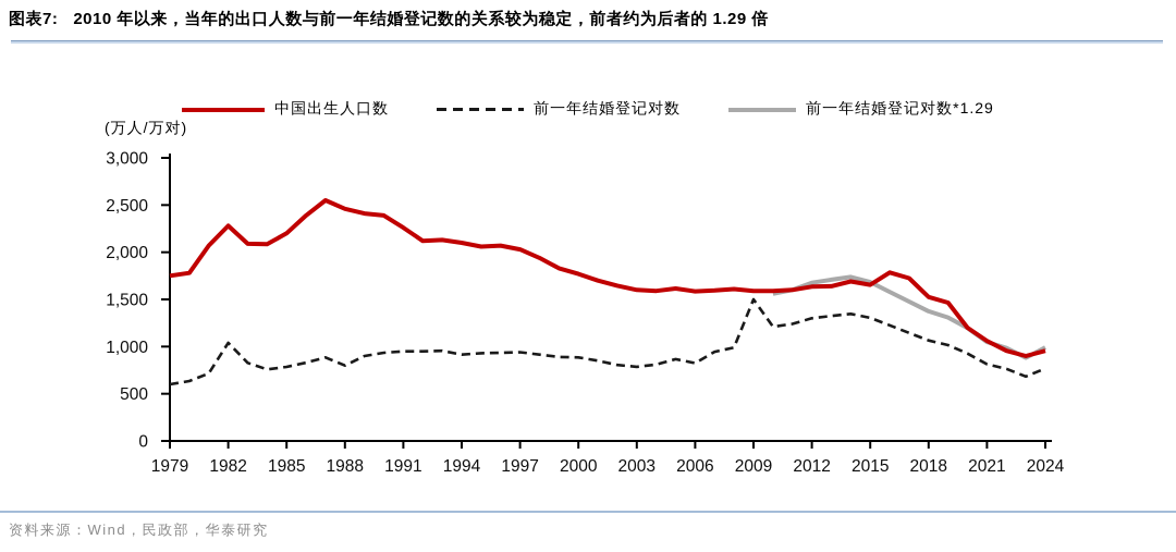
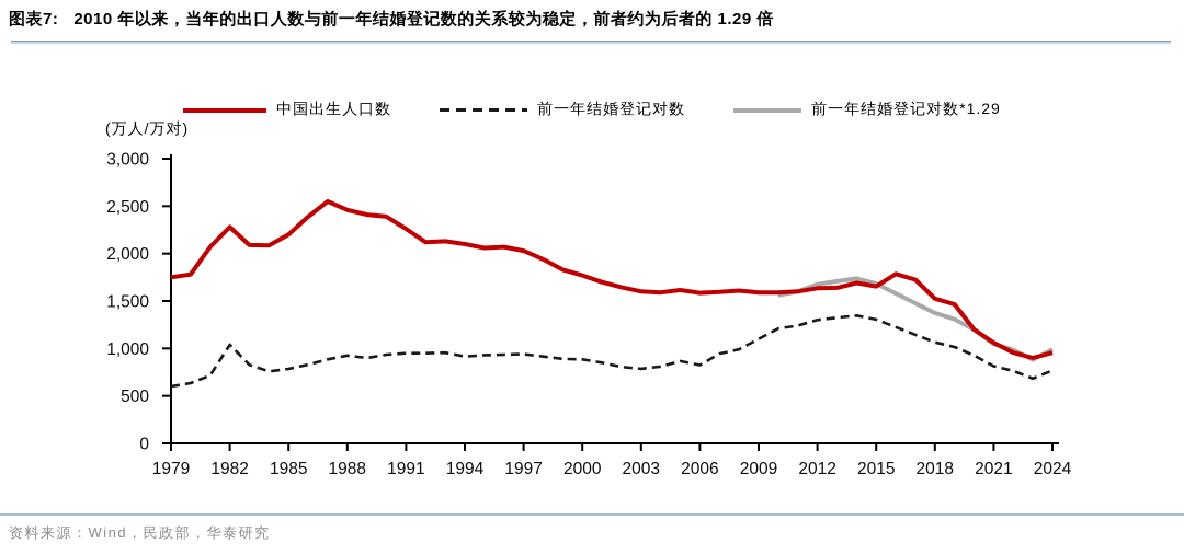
前一年结婚登记对数/1988: 800 -> 900
前一年结婚登记对数/2009: 1500 -> 1100
